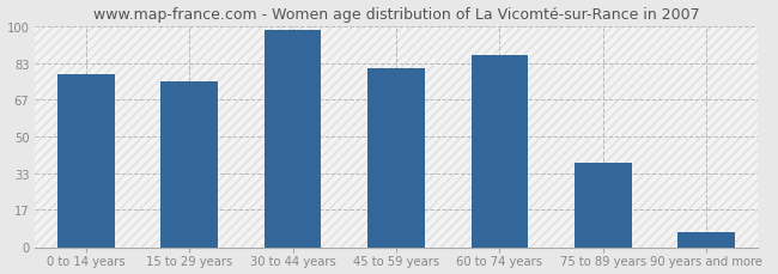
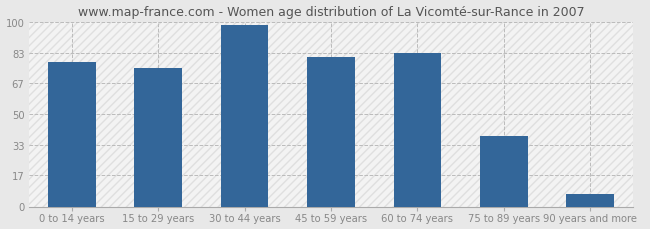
60 to 74 years: 87 -> 83
